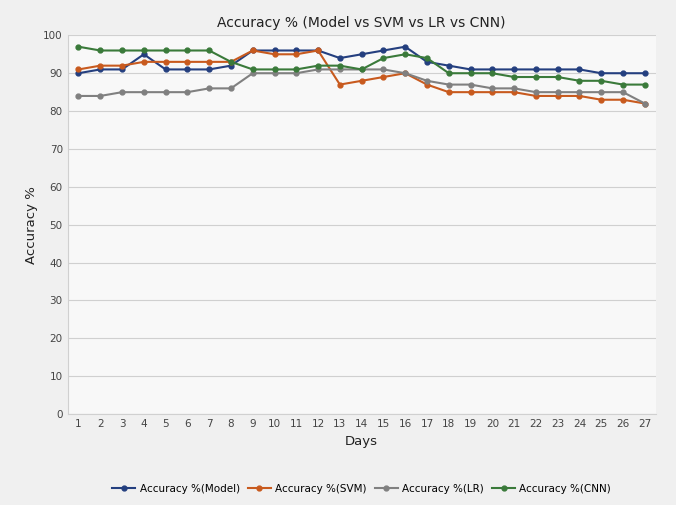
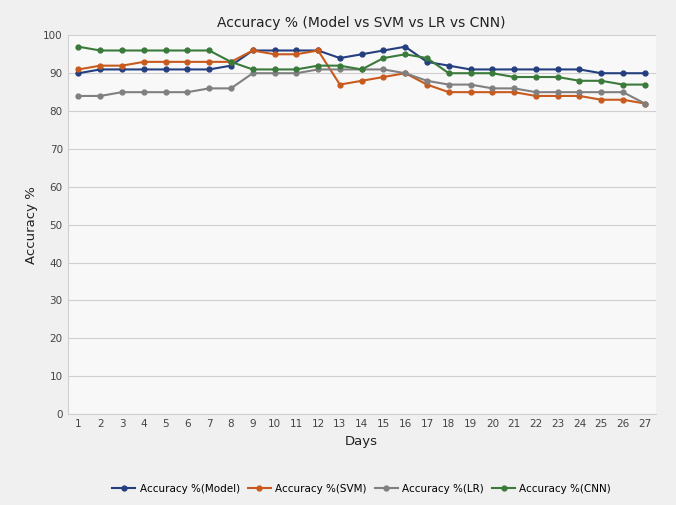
Accuracy %(Model)/4: 95 -> 91
